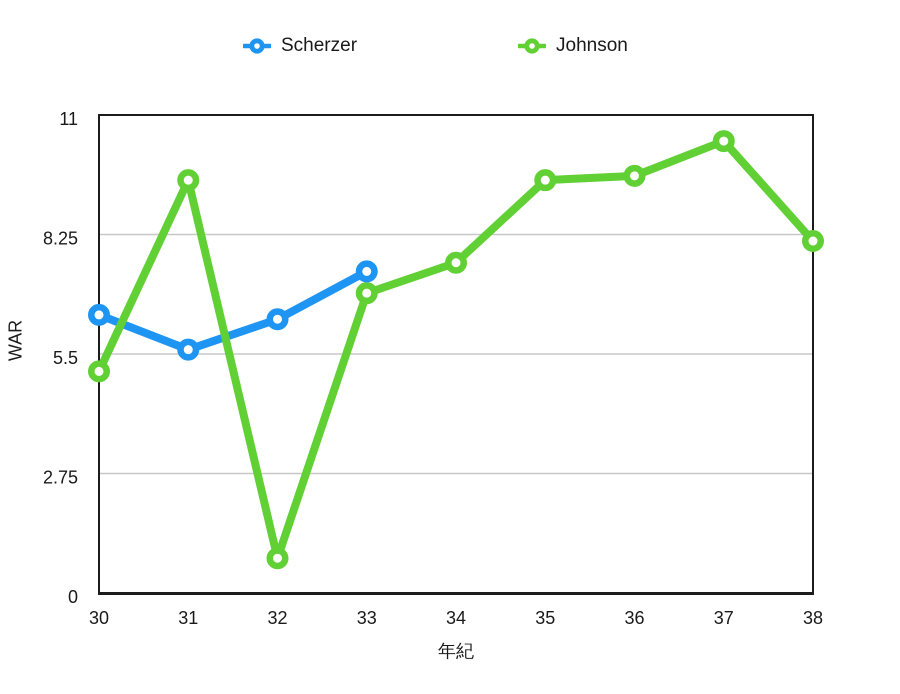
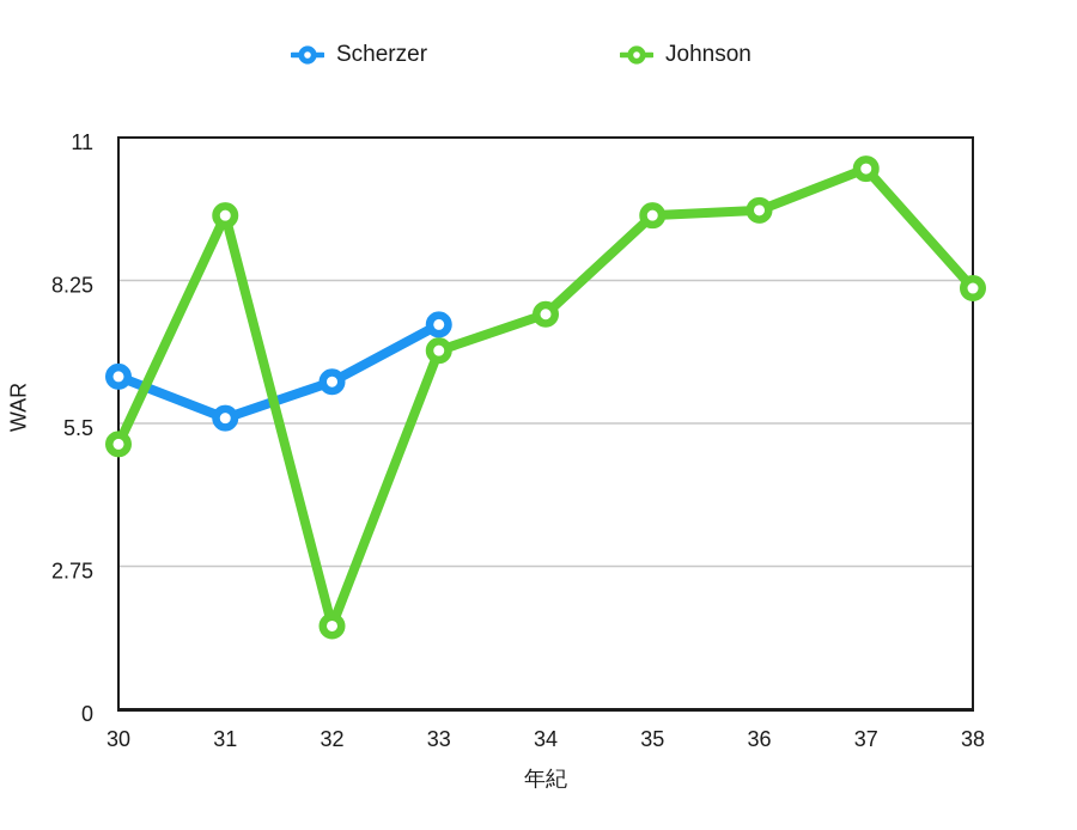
Johnson/32: 0.8 -> 1.6
